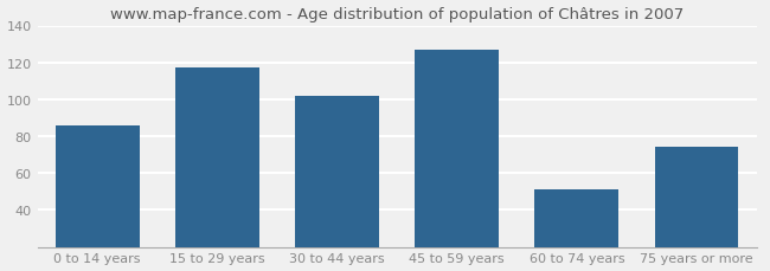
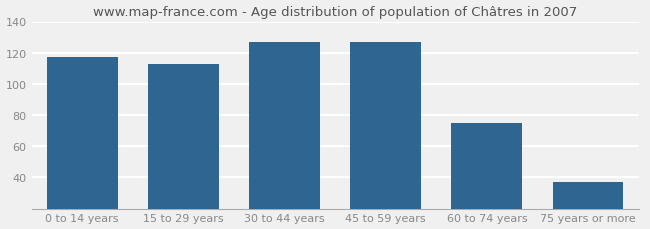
0 to 14 years: 86 -> 117
15 to 29 years: 117 -> 113
30 to 44 years: 102 -> 127
60 to 74 years: 51 -> 75
75 years or more: 74 -> 37
